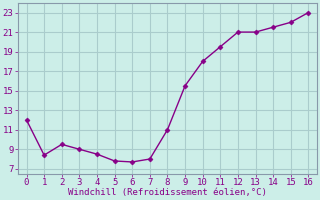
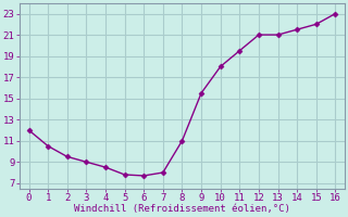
1: 8.4 -> 10.5
